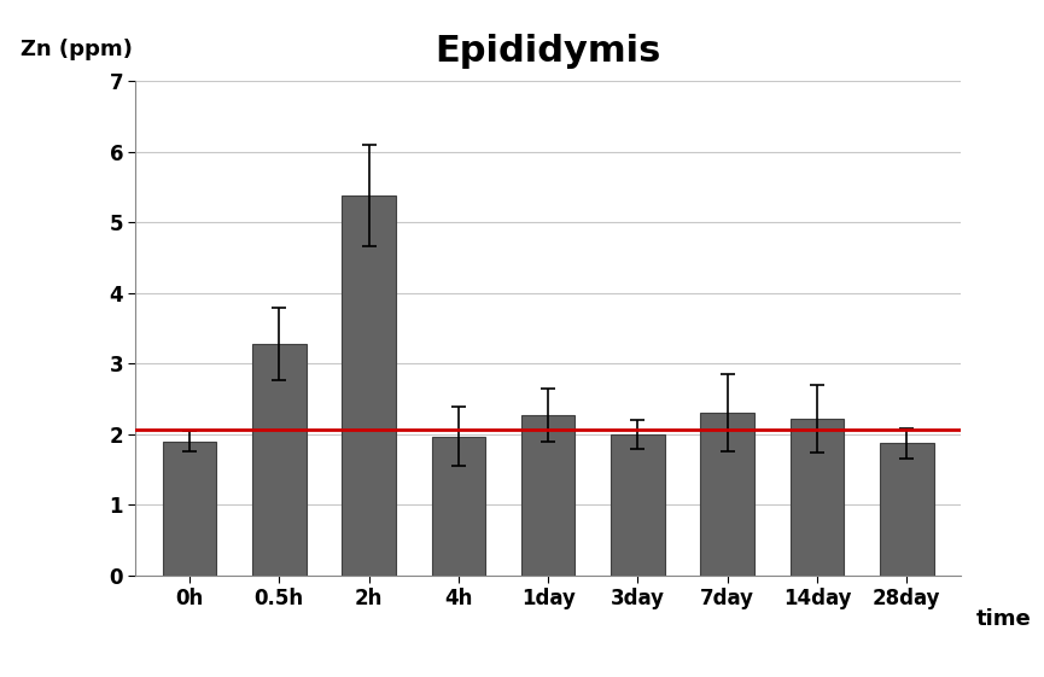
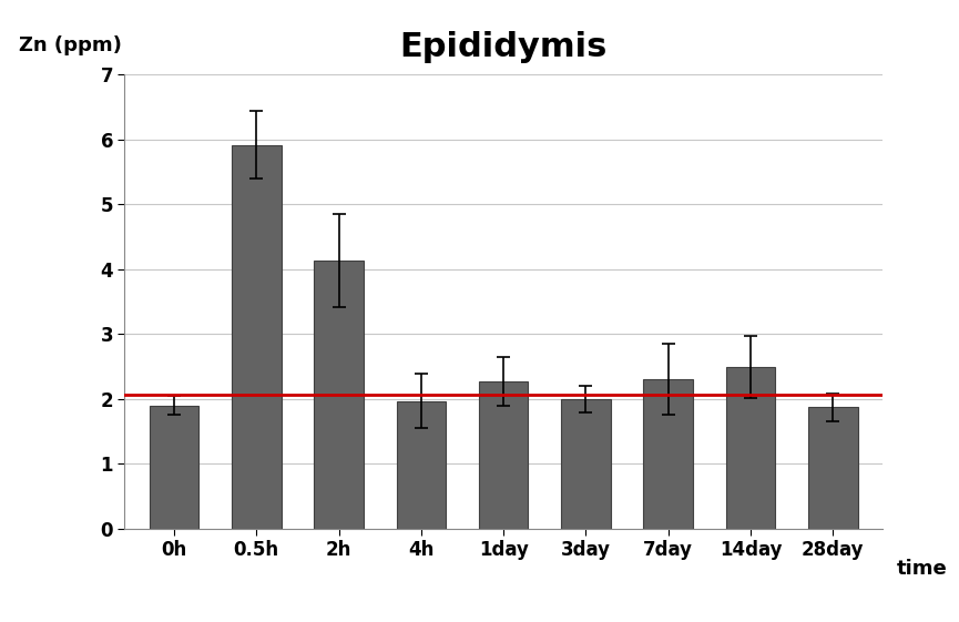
0.5h: 3.28 -> 5.92
2h: 5.38 -> 4.14
14day: 2.22 -> 2.50
